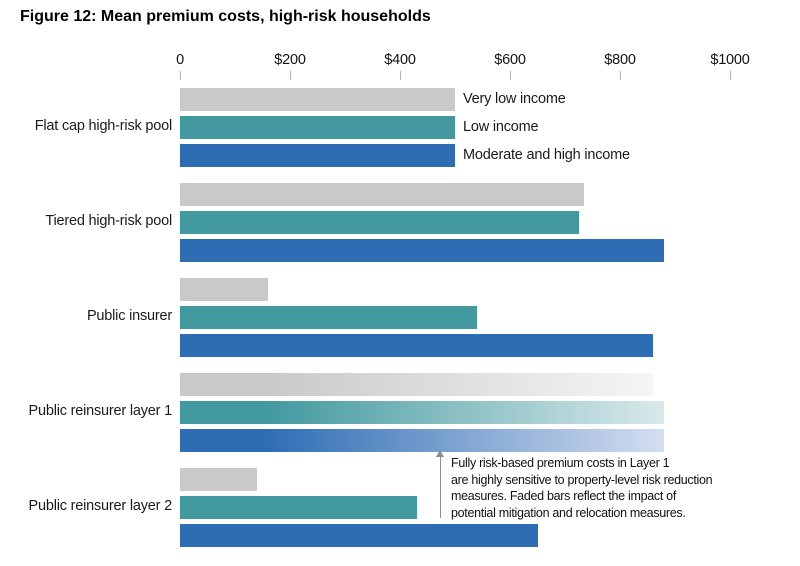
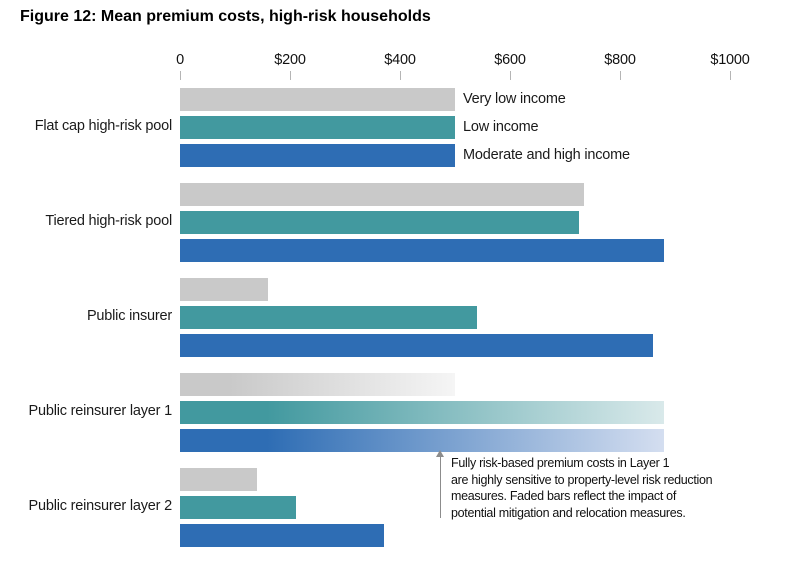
Very low income/Public reinsurer layer 1: $860 -> $500
Low income/Public reinsurer layer 2: $430 -> $210
Moderate and high income/Public reinsurer layer 2: $650 -> $370
